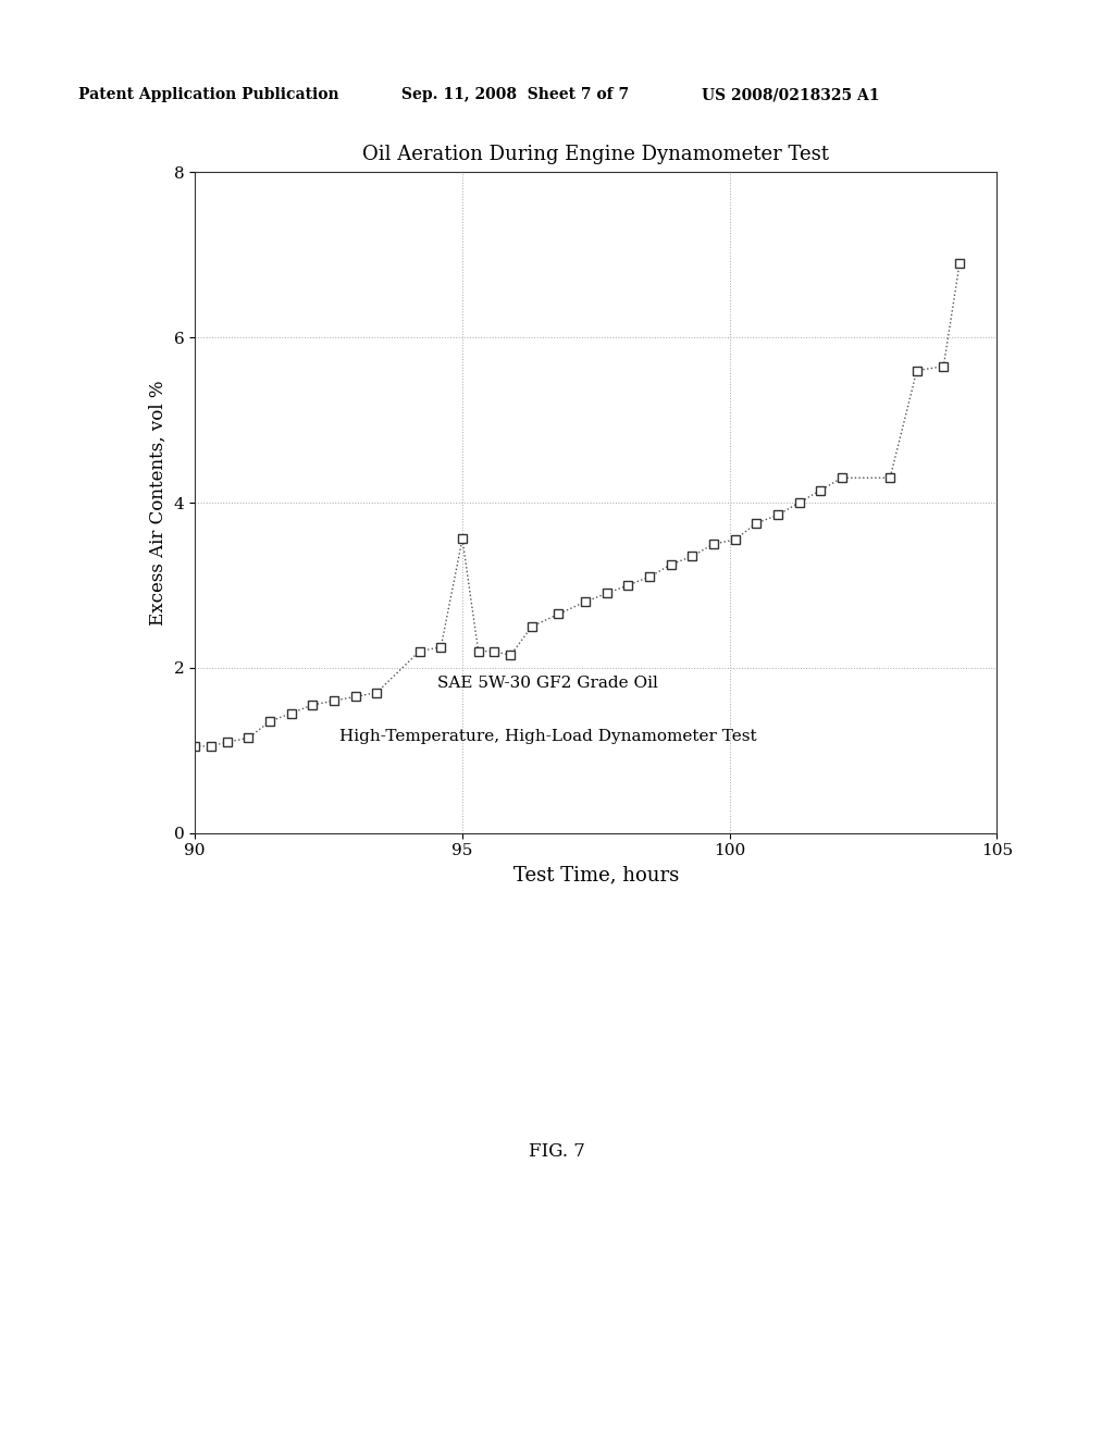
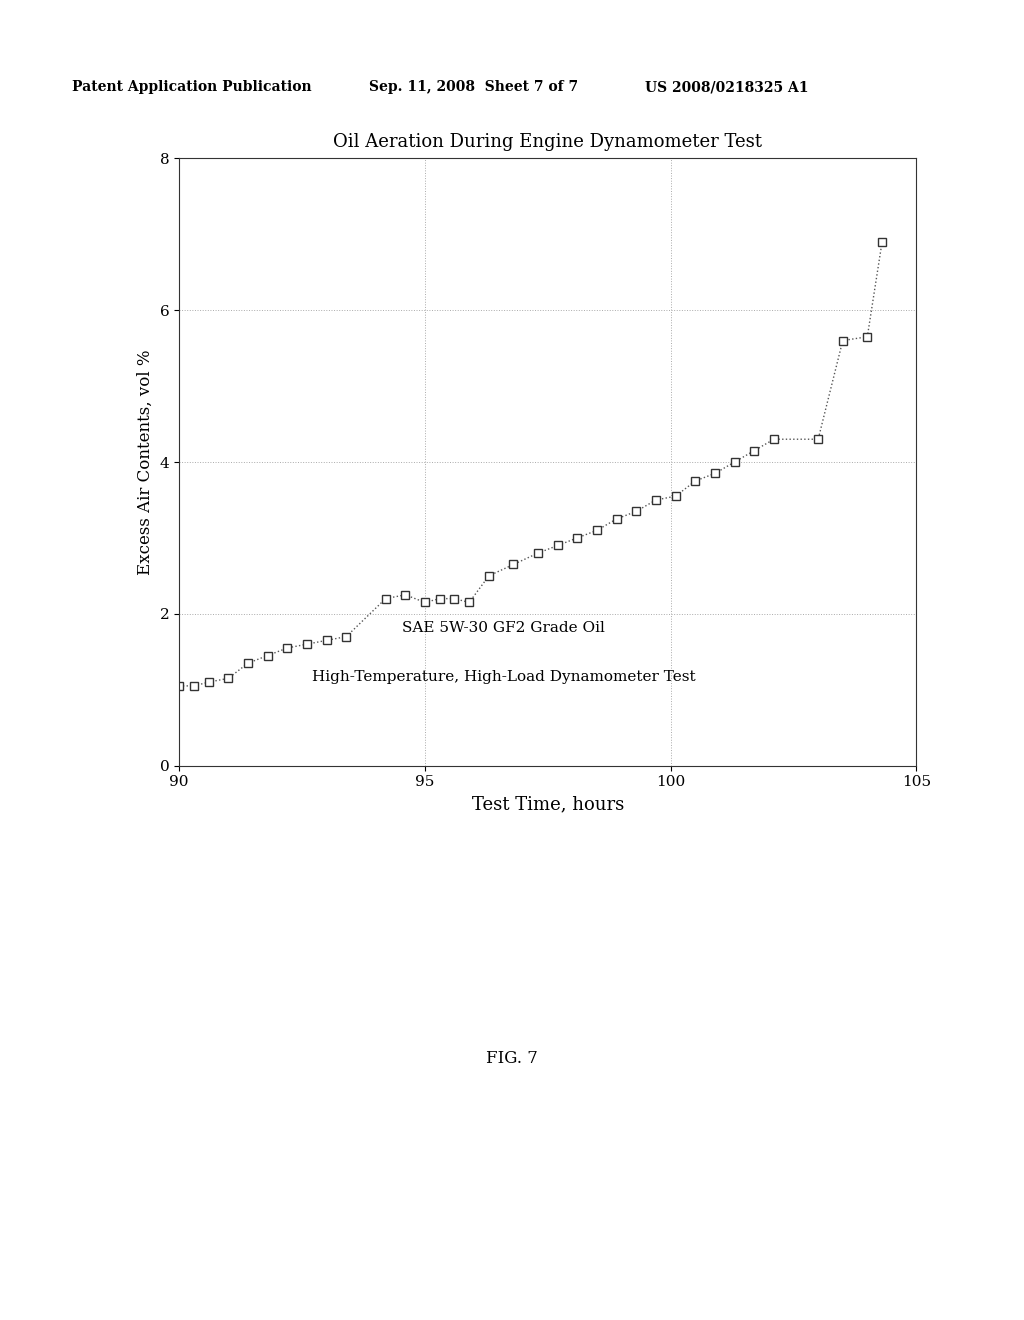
95: 3.56 -> 2.15
